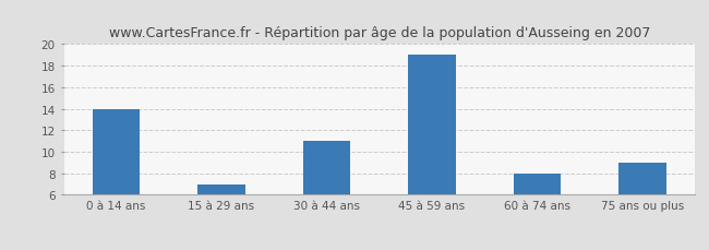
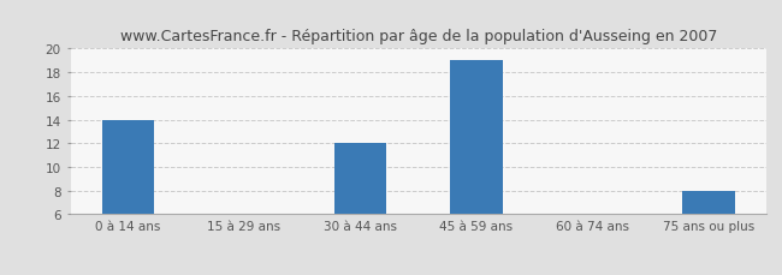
15 à 29 ans: 7 -> 6
30 à 44 ans: 11 -> 12
60 à 74 ans: 8 -> 6
75 ans ou plus: 9 -> 8
